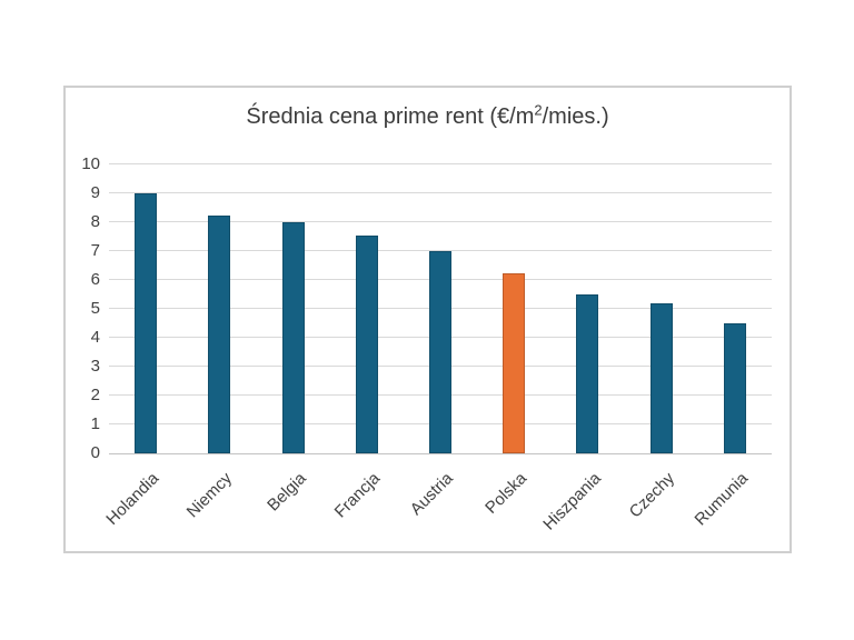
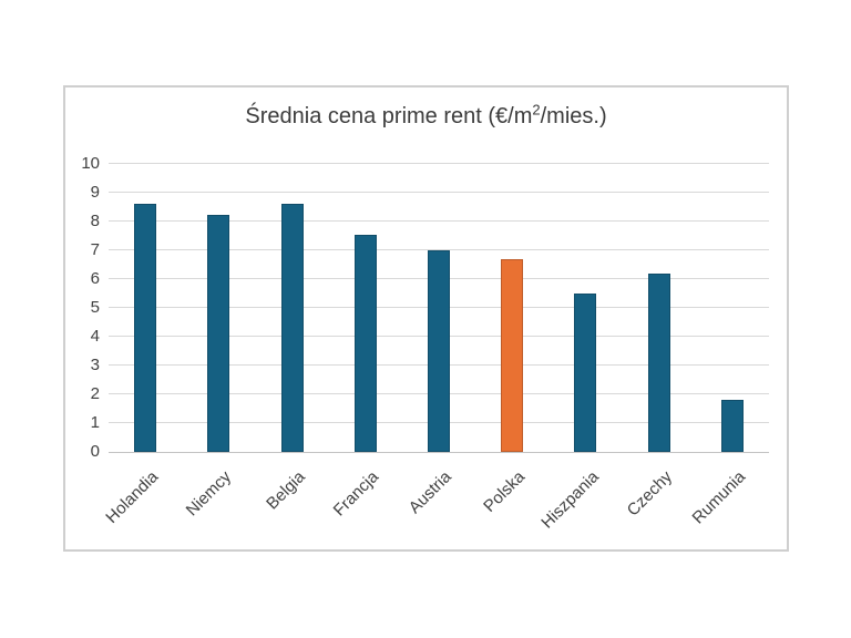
Holandia: 9.0 -> 8.6
Belgia: 8.0 -> 8.6
Polska: 6.2 -> 6.7
Czechy: 5.2 -> 6.2
Rumunia: 4.5 -> 1.8
